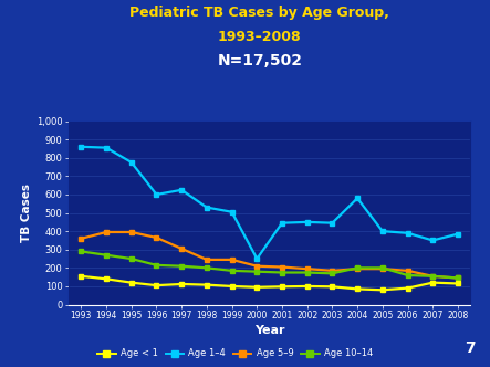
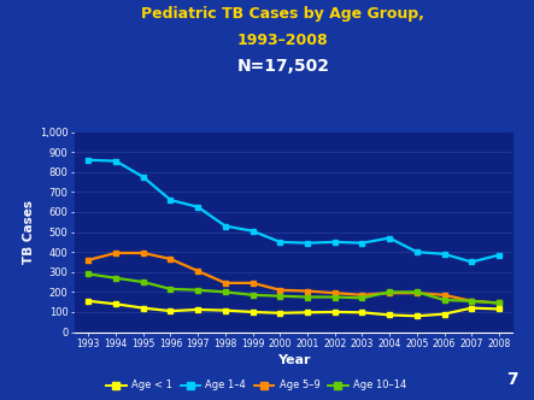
Age 1–4/1996: 600 -> 660
Age 1–4/2000: 250 -> 450
Age 1–4/2004: 580 -> 470
